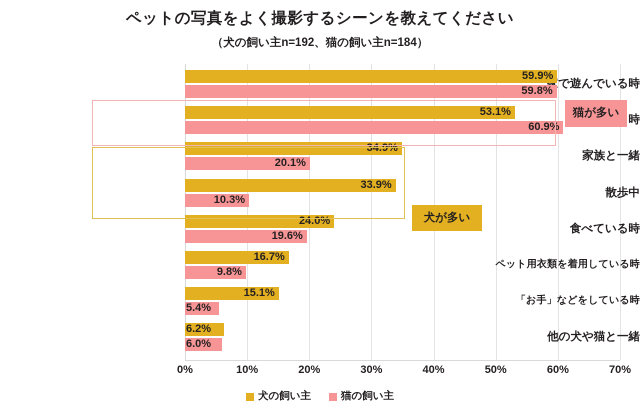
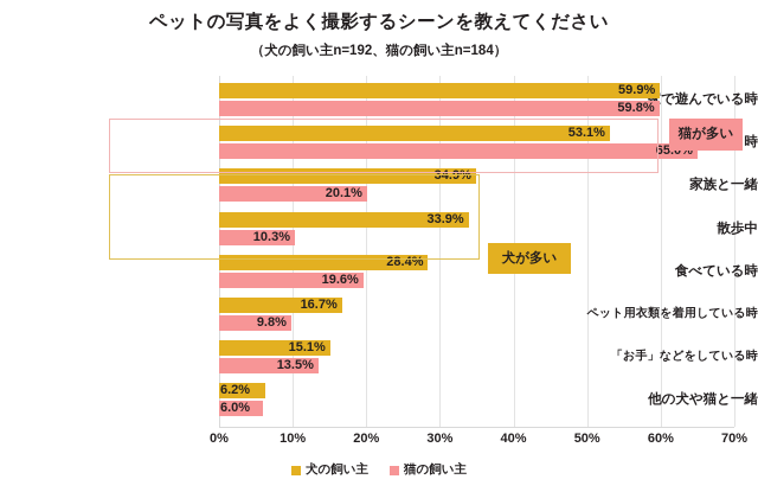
猫の飼い主/寝ている時: 60.9% -> 65.0%
犬の飼い主/食べている時: 24.0% -> 28.4%
猫の飼い主/「お手」などをしている時: 5.4% -> 13.5%
